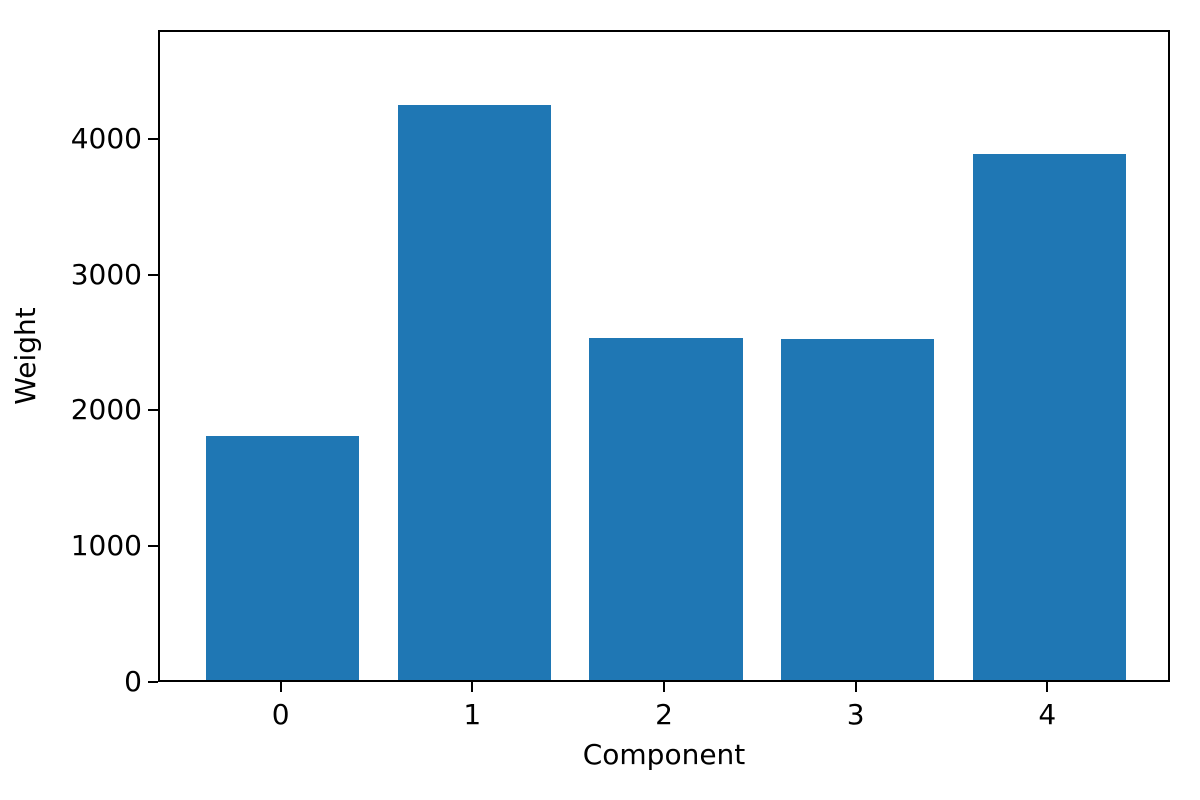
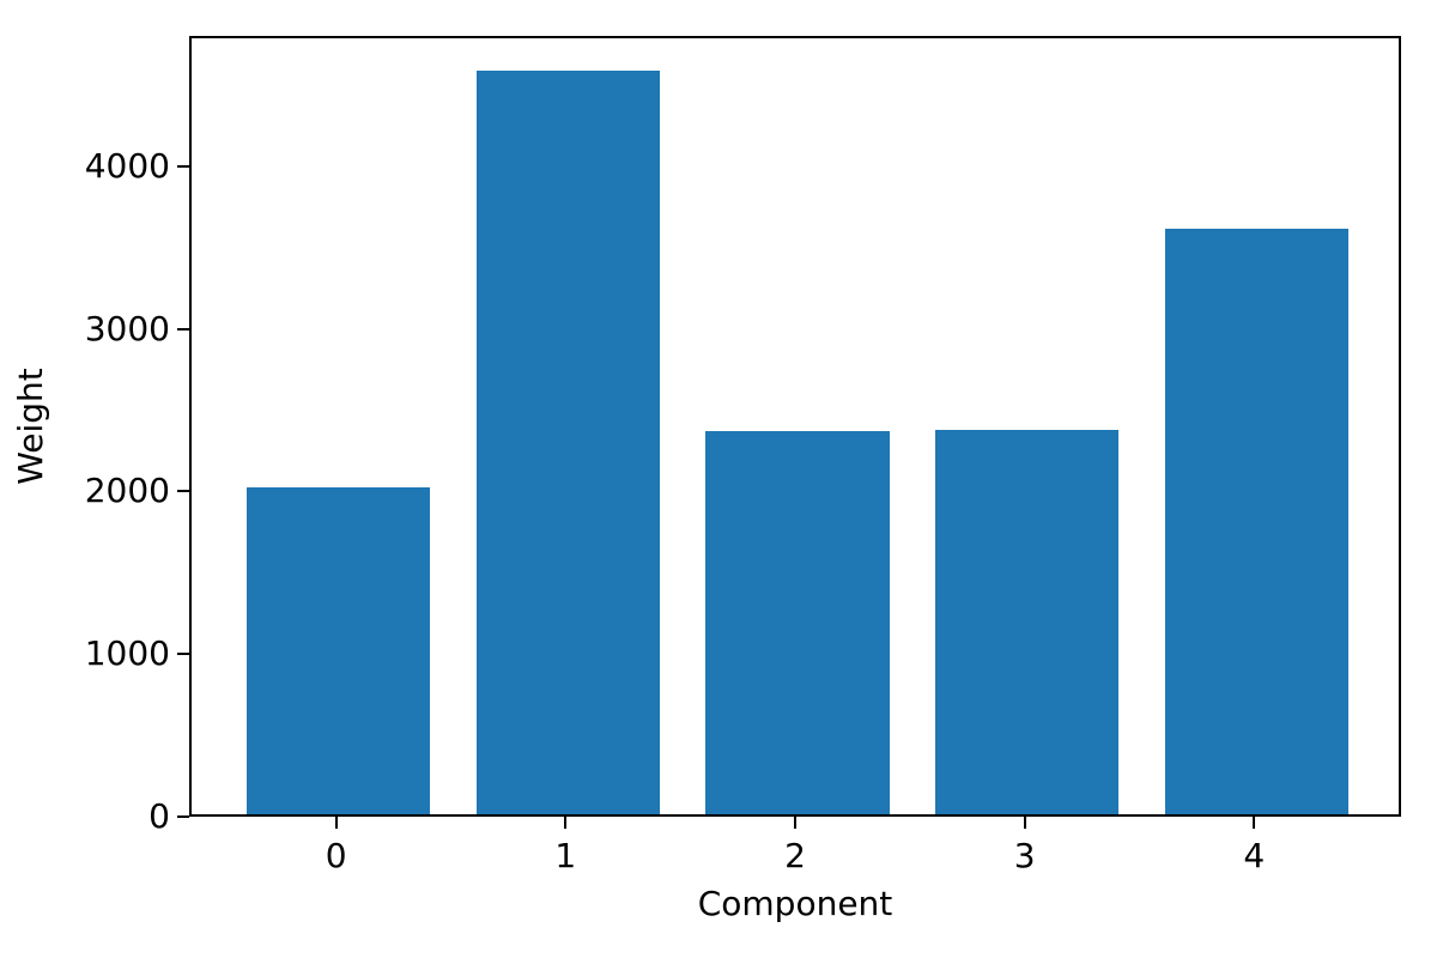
0: 1800 -> 2010
1: 4230 -> 4580
2: 2520 -> 2360
3: 2510 -> 2360
4: 3870 -> 3600
